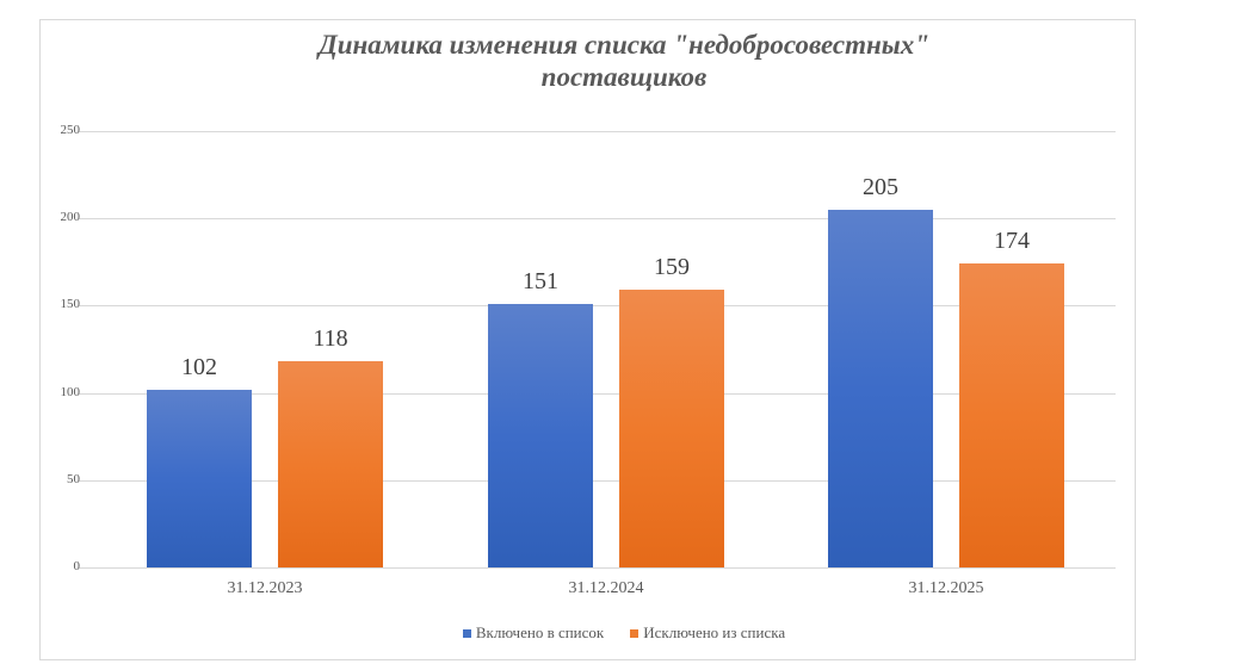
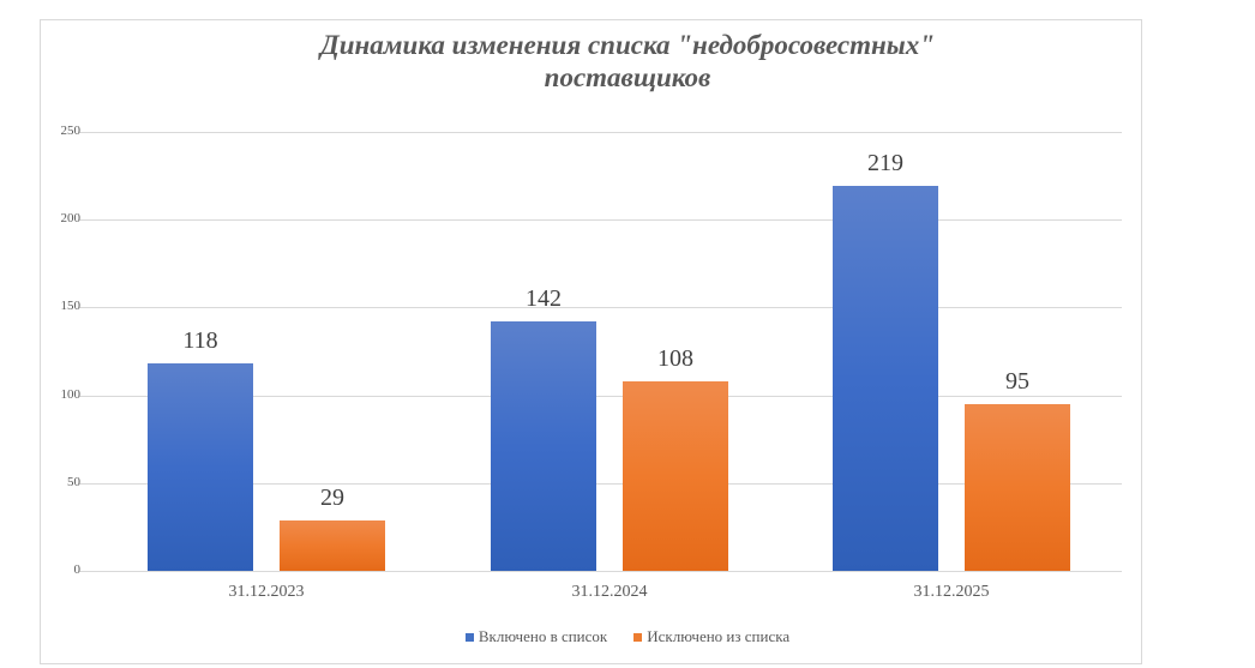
Включено в список/31.12.2023: 102 -> 118
Исключено из списка/31.12.2023: 118 -> 29
Включено в список/31.12.2024: 151 -> 142
Исключено из списка/31.12.2024: 159 -> 108
Включено в список/31.12.2025: 205 -> 219
Исключено из списка/31.12.2025: 174 -> 95
